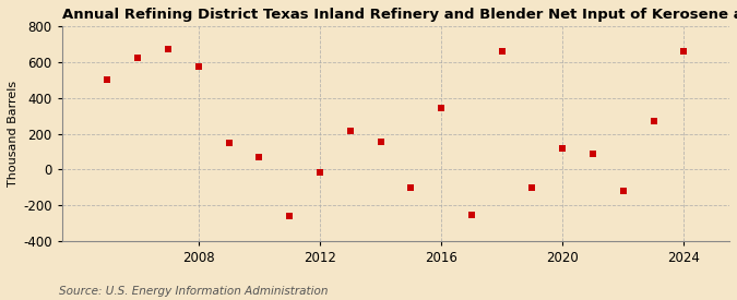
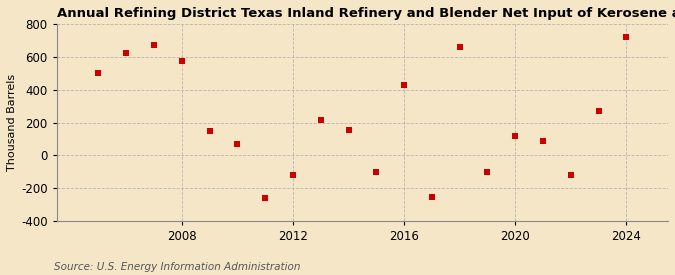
2012: -20 -> -120
2016: 340 -> 430
2024: 660 -> 720
